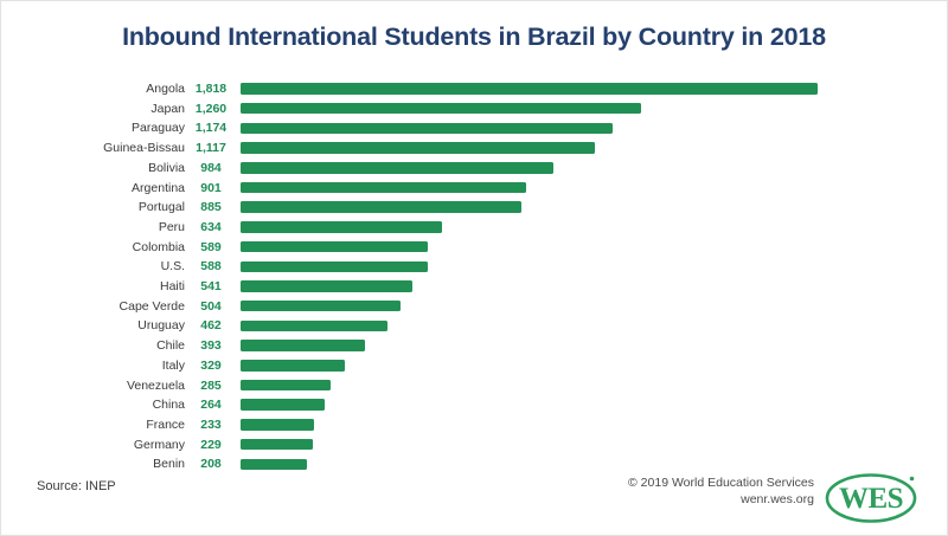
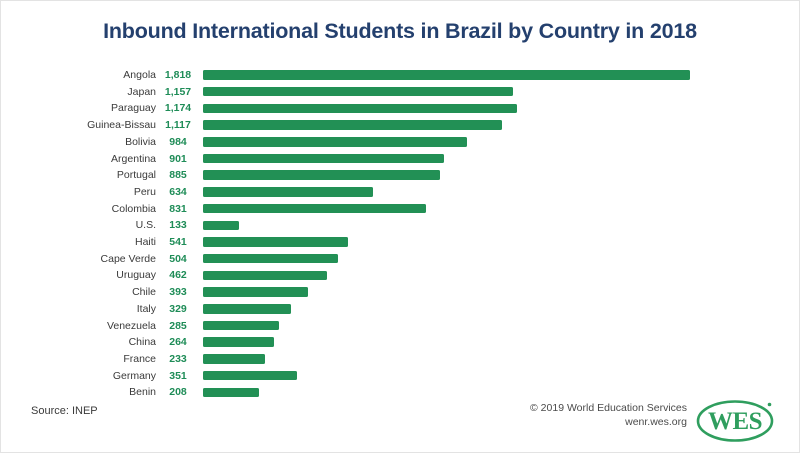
Japan: 1,260 -> 1,157
Colombia: 589 -> 831
U.S.: 588 -> 133
Germany: 229 -> 351
